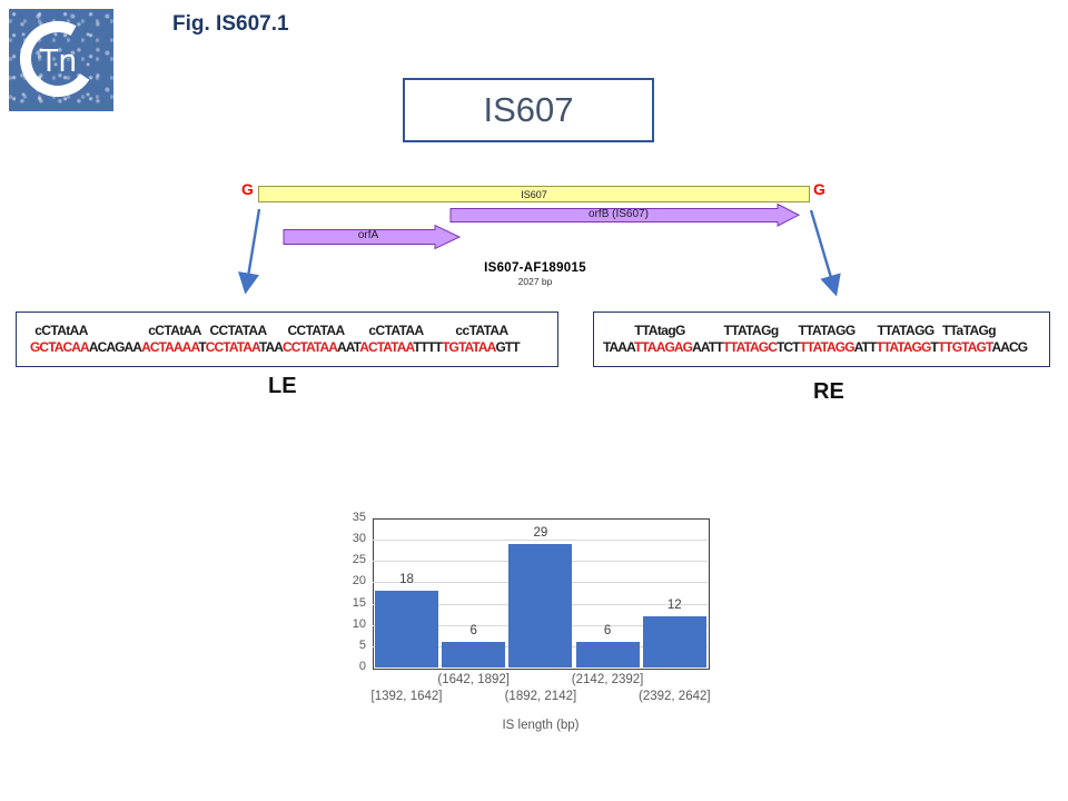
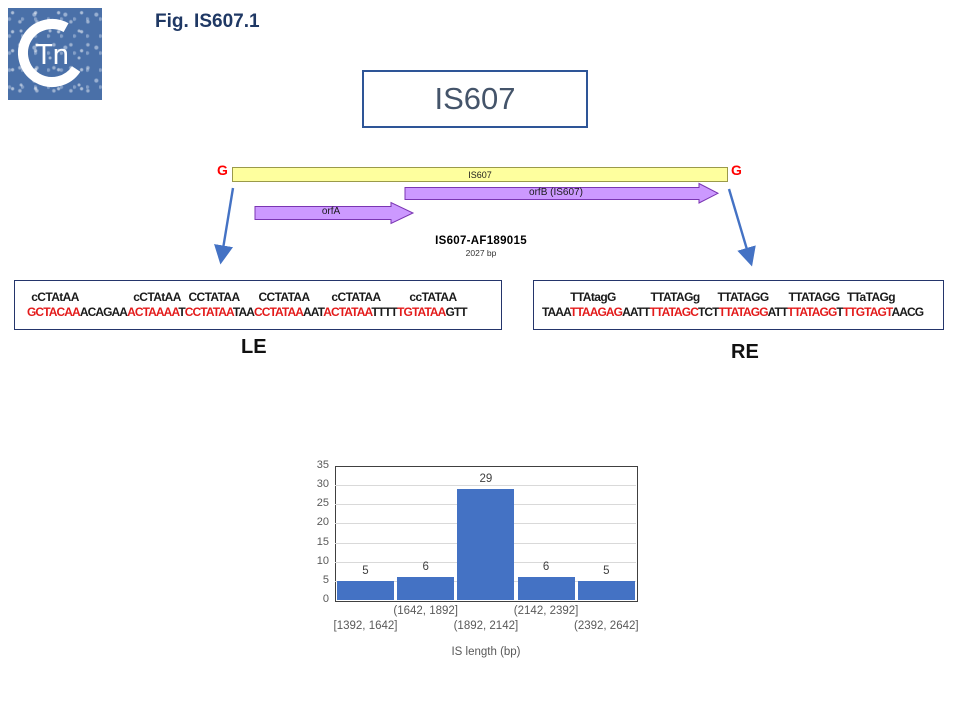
[1392, 1642]: 18 -> 5
(2392, 2642]: 12 -> 5
